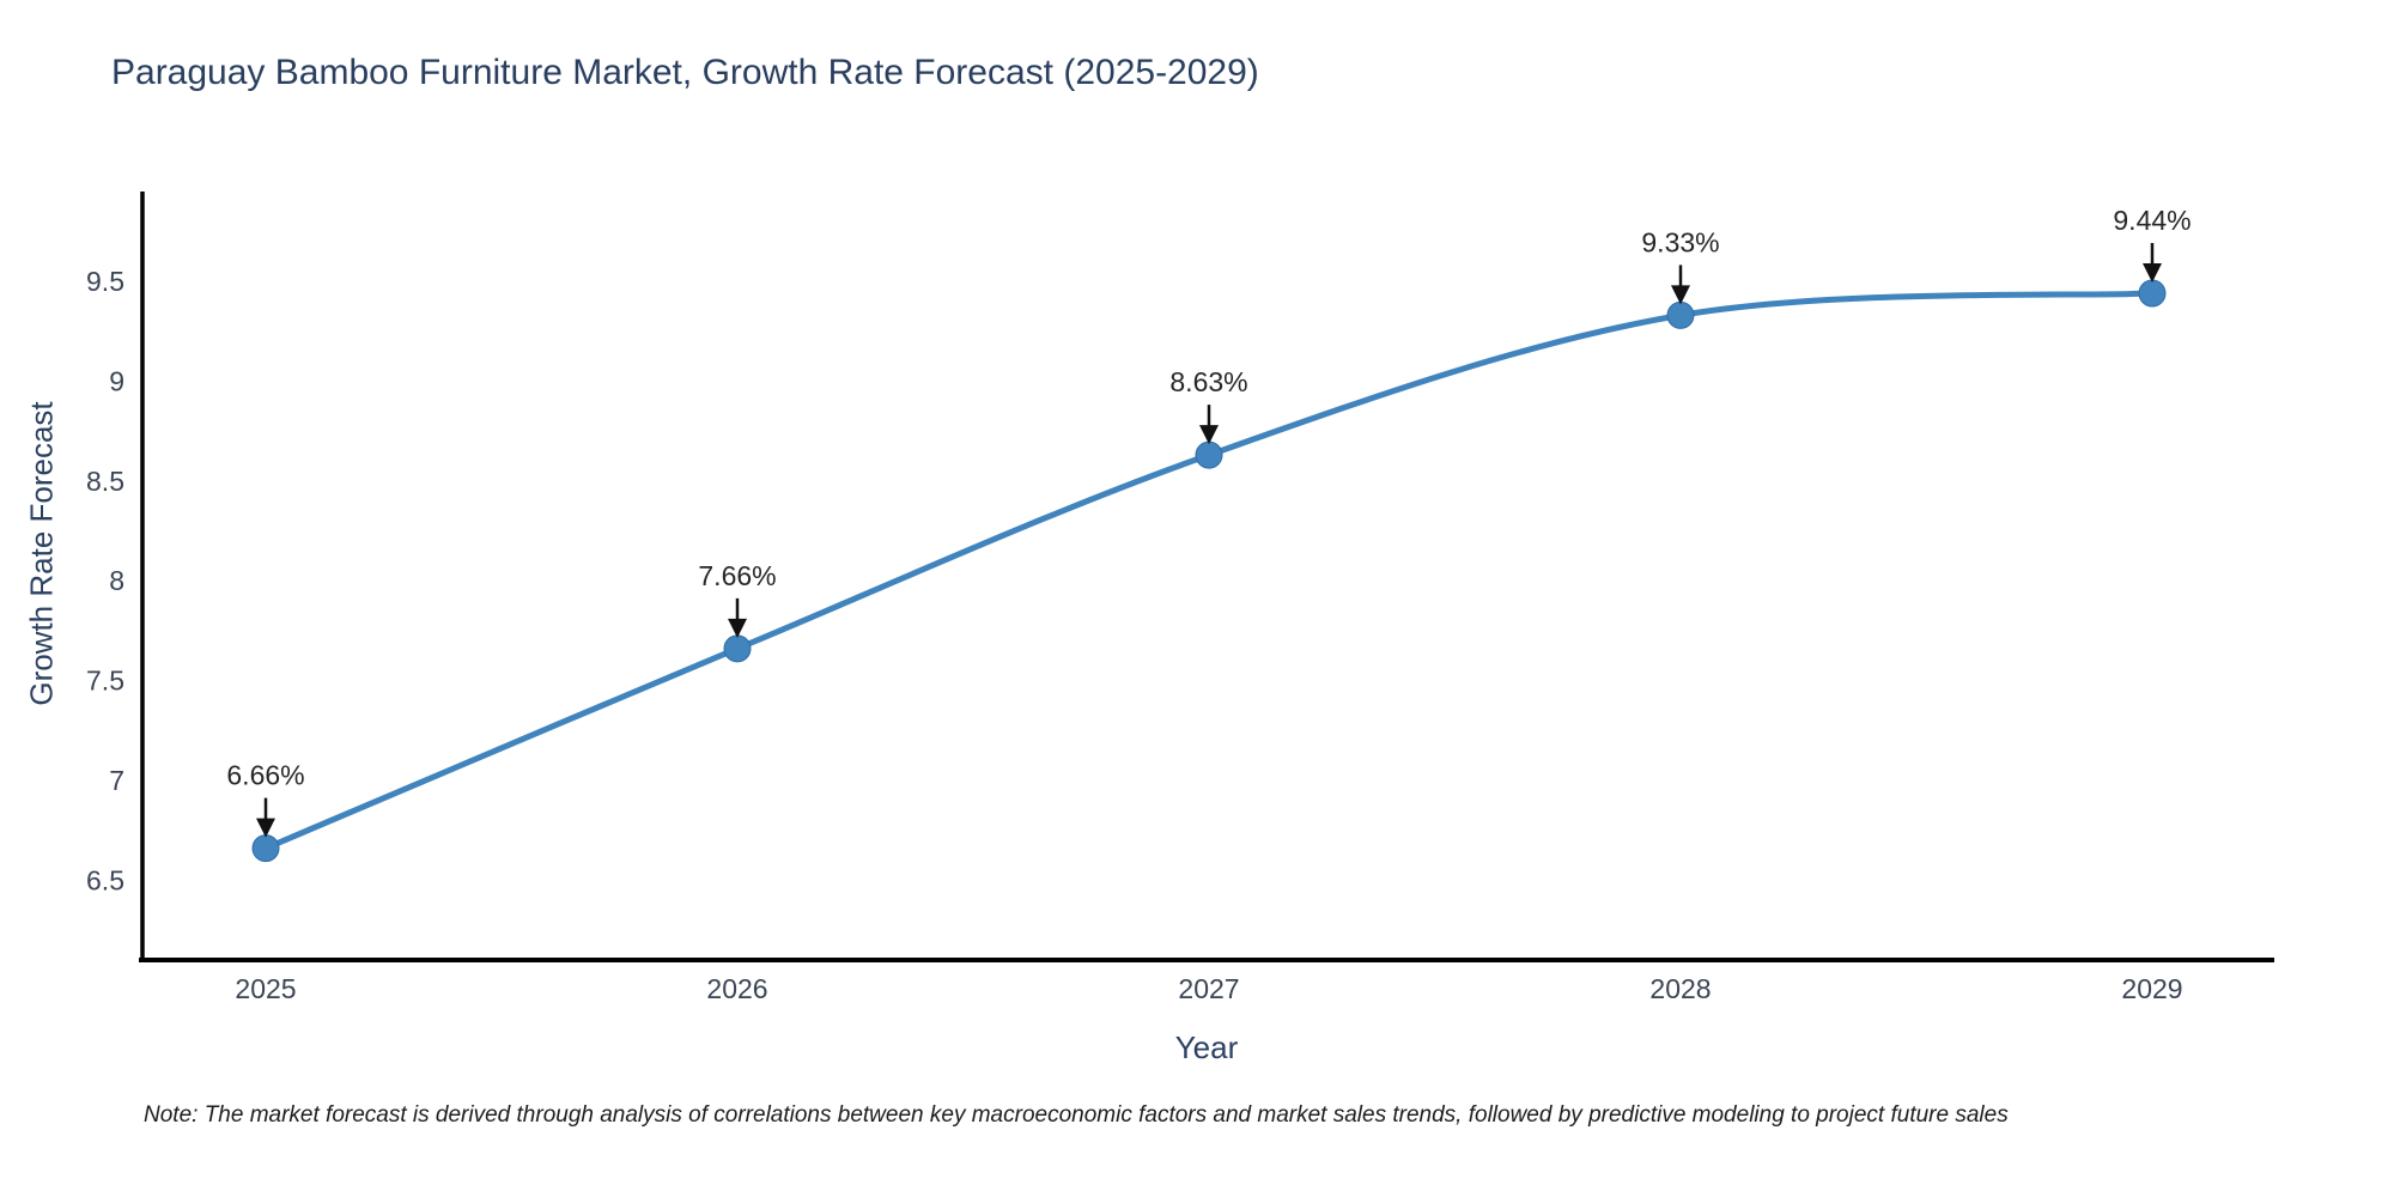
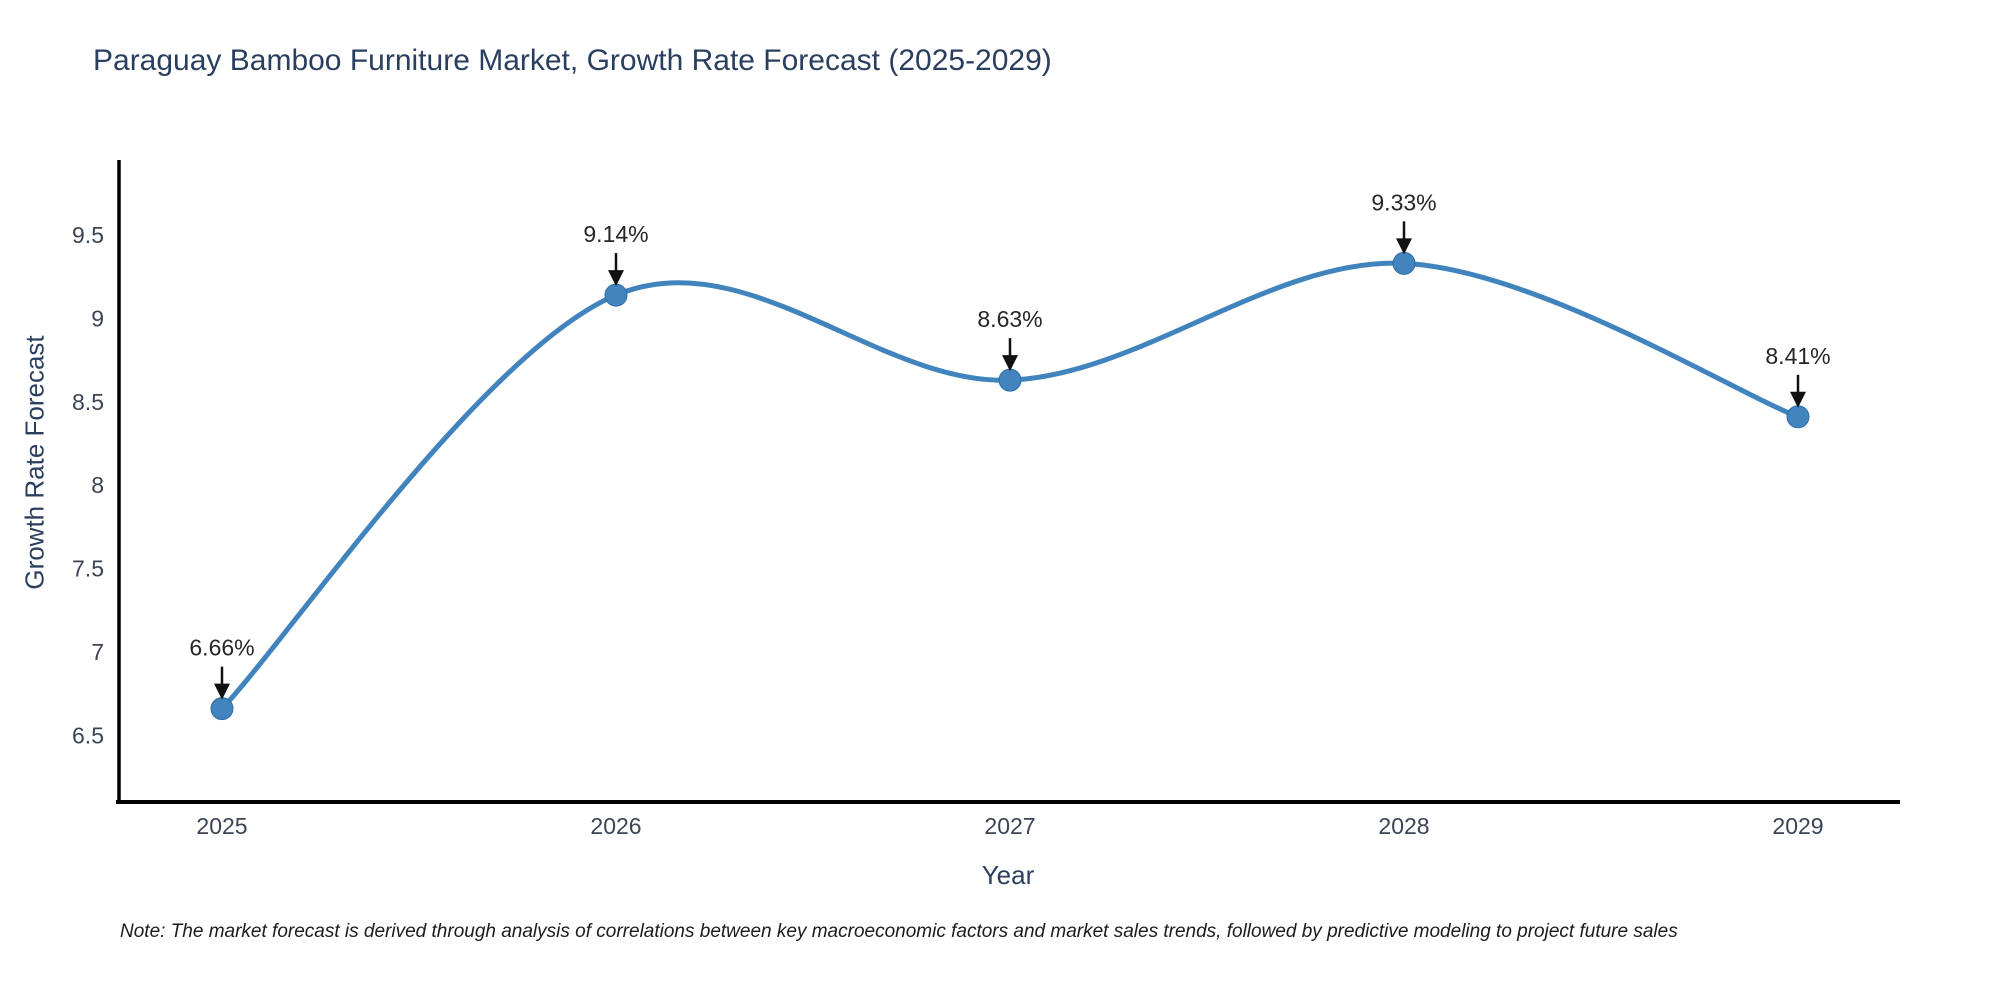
2026: 7.66% -> 9.14%
2029: 9.44% -> 8.41%
